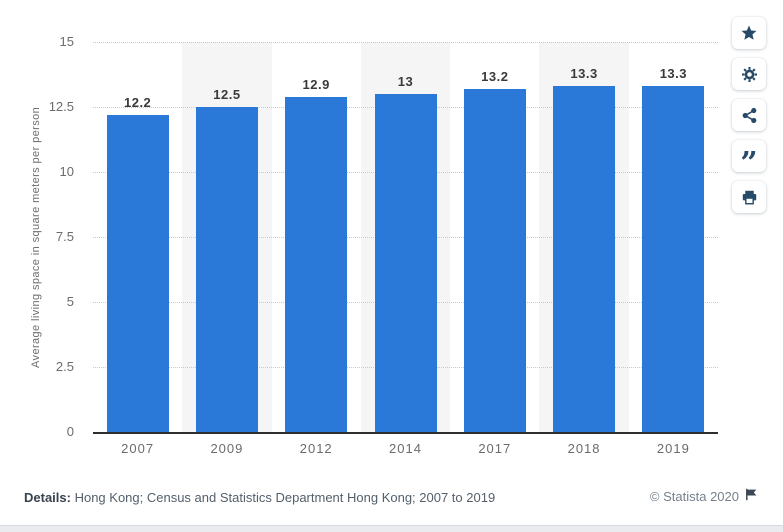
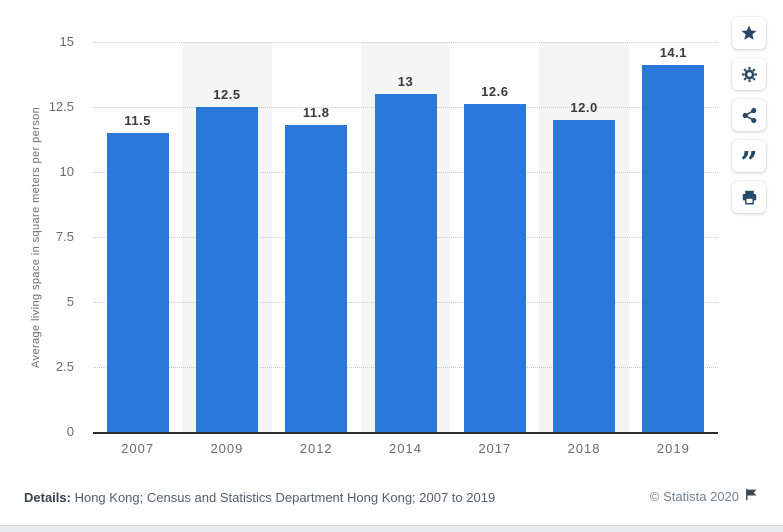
2007: 12.2 -> 11.5
2012: 12.9 -> 11.8
2017: 13.2 -> 12.6
2018: 13.3 -> 12.0
2019: 13.3 -> 14.1
